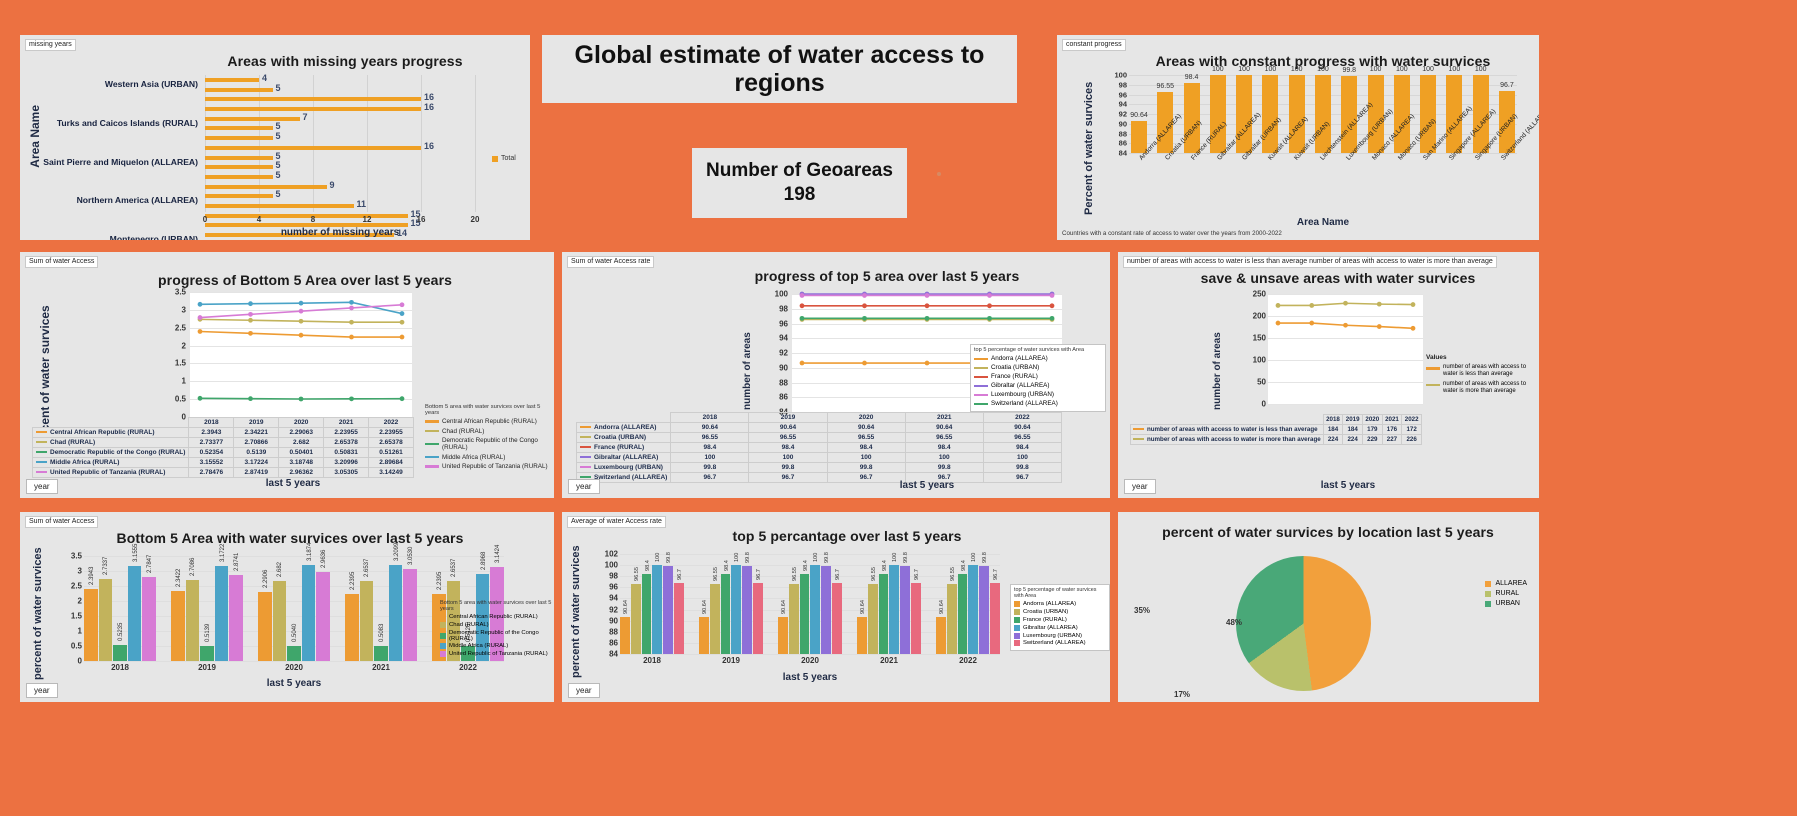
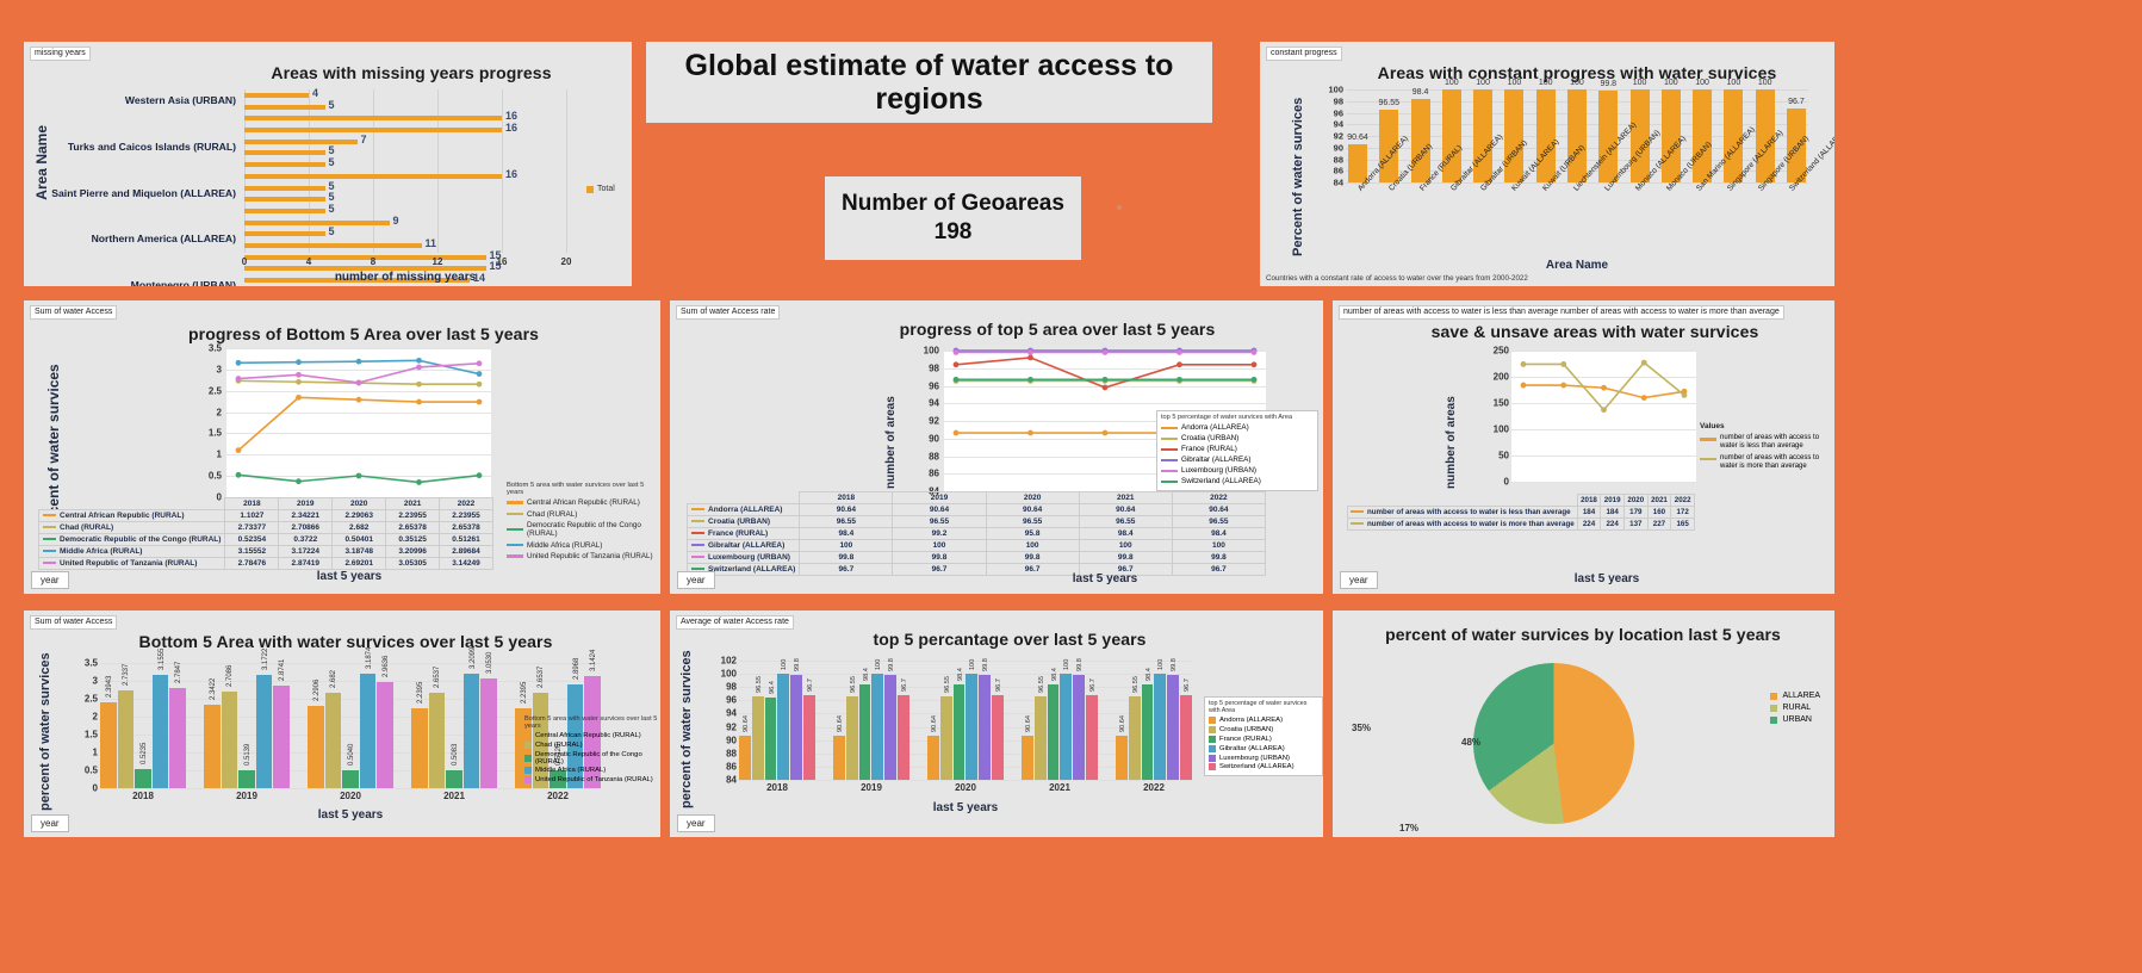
progress of Bottom 5 Area over last 5 years/Central African Republic (RURAL)/2018: 2.3943 -> 1.1027
progress of Bottom 5 Area over last 5 years/Democratic Republic of the Congo (RURAL)/2019: 0.5139 -> 0.3722
progress of Bottom 5 Area over last 5 years/United Republic of Tanzania (RURAL)/2020: 2.96362 -> 2.69201
progress of Bottom 5 Area over last 5 years/Democratic Republic of the Congo (RURAL)/2021: 0.50831 -> 0.35125
progress of top 5 area over last 5 years/France (RURAL)/2019: 98.4 -> 99.2
progress of top 5 area over last 5 years/France (RURAL)/2020: 98.4 -> 95.8
save & unsave areas with water survices/number of areas with access to water is more than average/2020: 229 -> 137
save & unsave areas with water survices/number of areas with access to water is less than average/2021: 176 -> 160
save & unsave areas with water survices/number of areas with access to water is more than average/2022: 226 -> 165
top 5 percantage over last 5 years/France (RURAL)/2018: 98.4 -> 96.4
